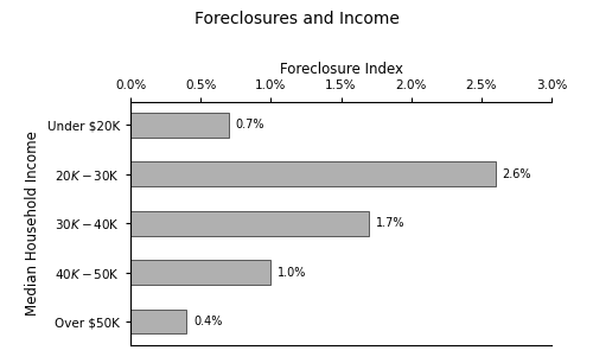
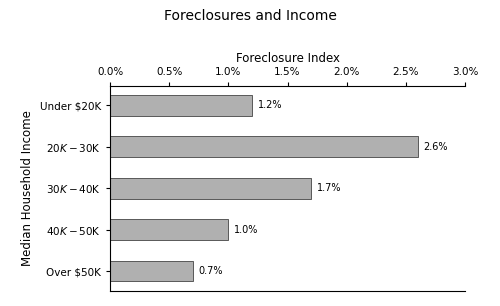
Under $20K: 0.7% -> 1.2%
Over $50K: 0.4% -> 0.7%
